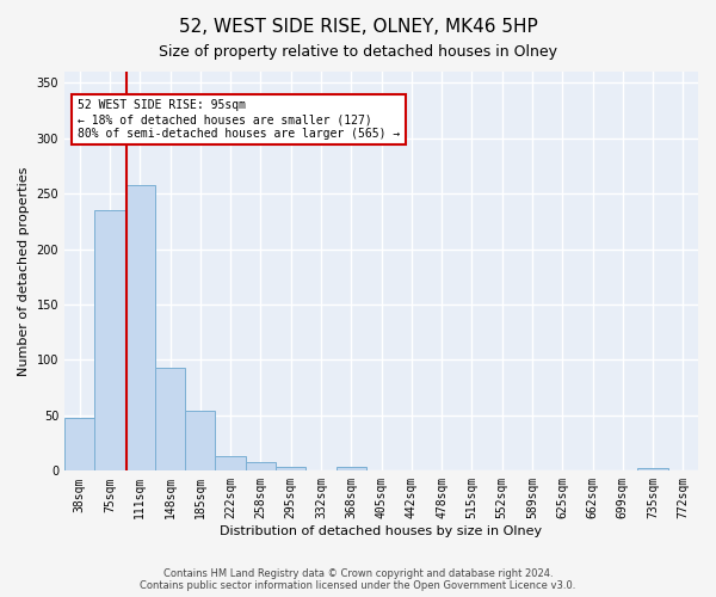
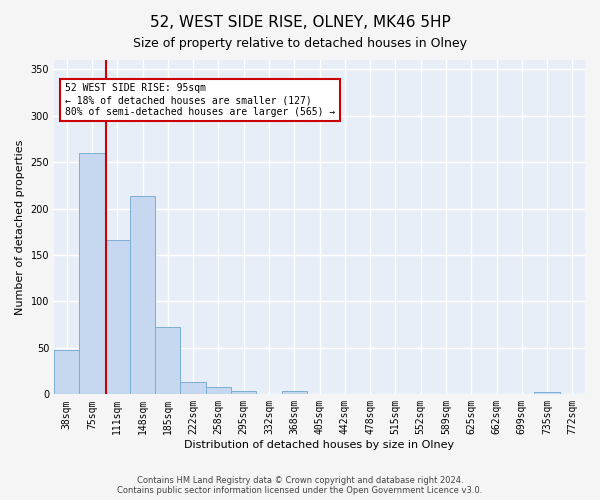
75sqm: 235 -> 260
111sqm: 258 -> 166
148sqm: 93 -> 214
185sqm: 54 -> 72
